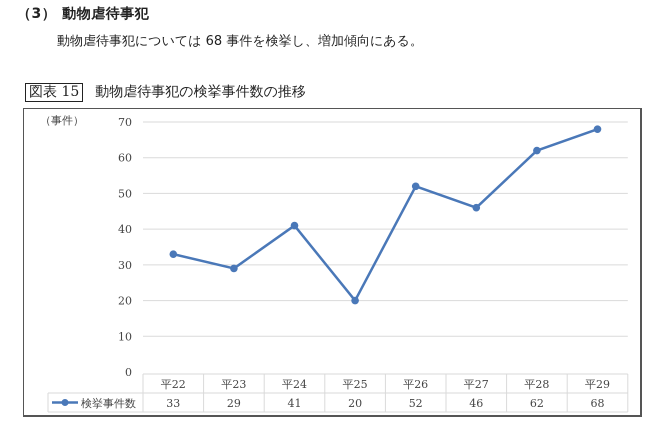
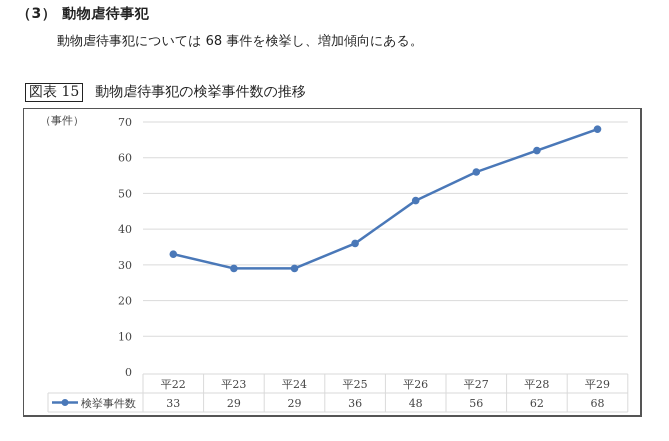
平24: 41 -> 29
平25: 20 -> 36
平26: 52 -> 48
平27: 46 -> 56
